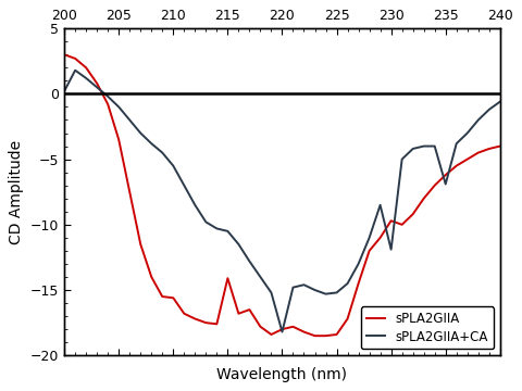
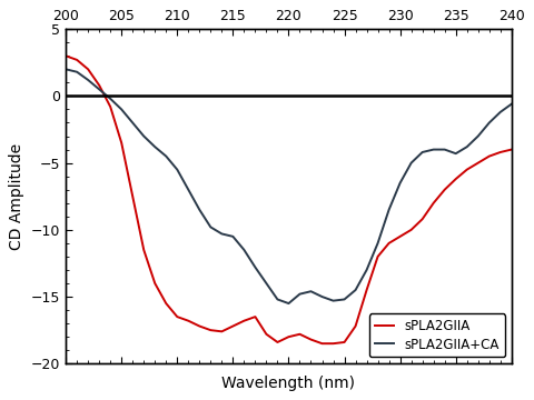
sPLA2GIIA+CA/200: 0.2 -> 2.0
sPLA2GIIA/210: -15.6 -> -16.5
sPLA2GIIA/215: -14.1 -> -17.2
sPLA2GIIA+CA/220: -18.2 -> -15.5
sPLA2GIIA/230: -9.7 -> -10.5
sPLA2GIIA+CA/230: -11.9 -> -6.5
sPLA2GIIA+CA/235: -6.9 -> -4.3
